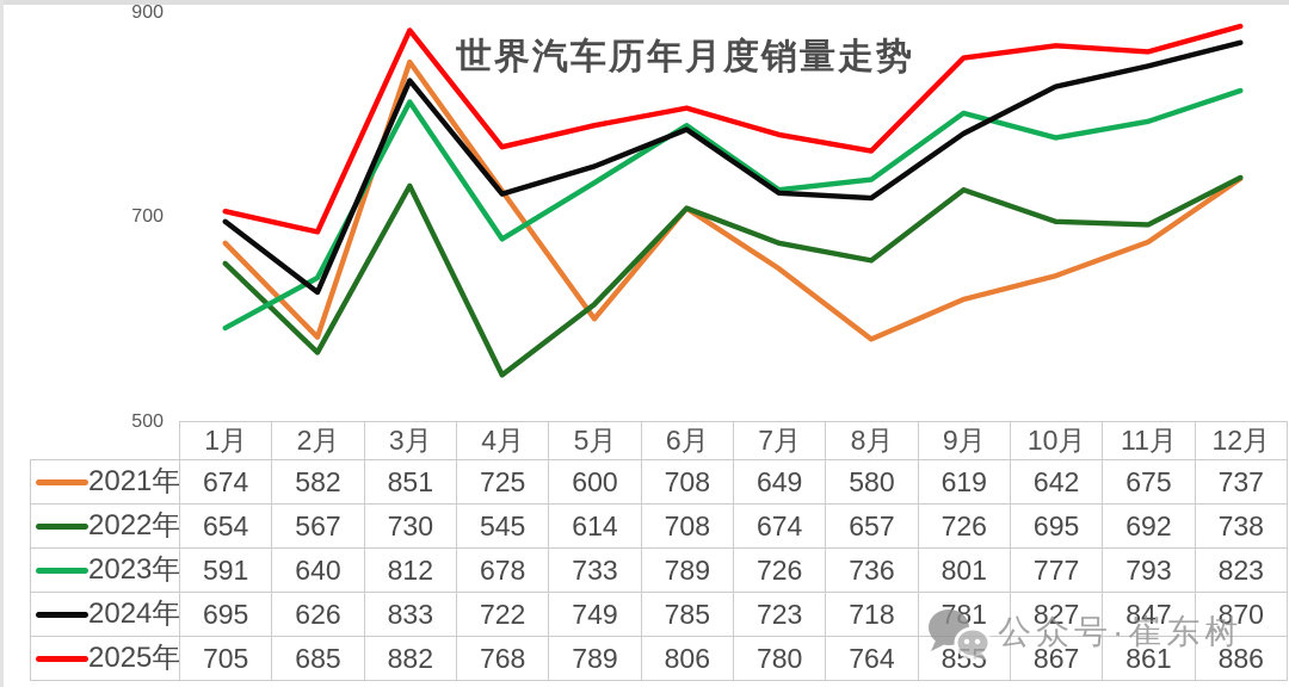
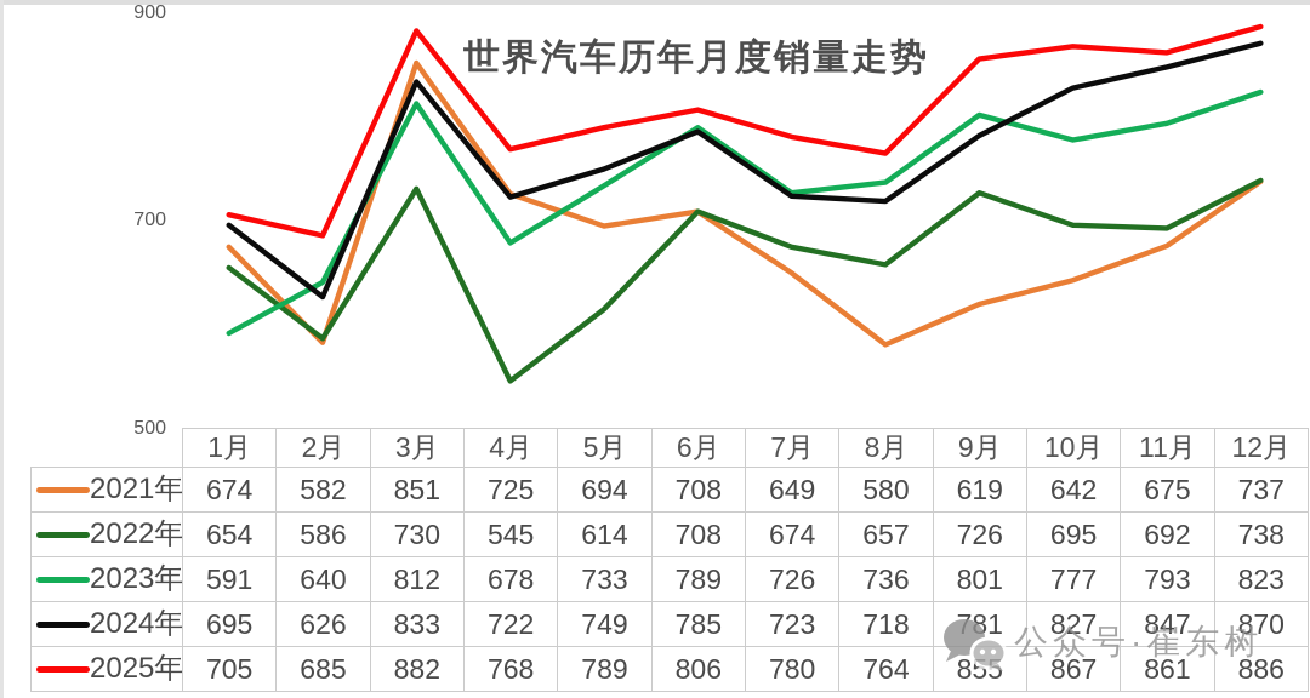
2022年/2月: 567 -> 586
2021年/5月: 600 -> 694
